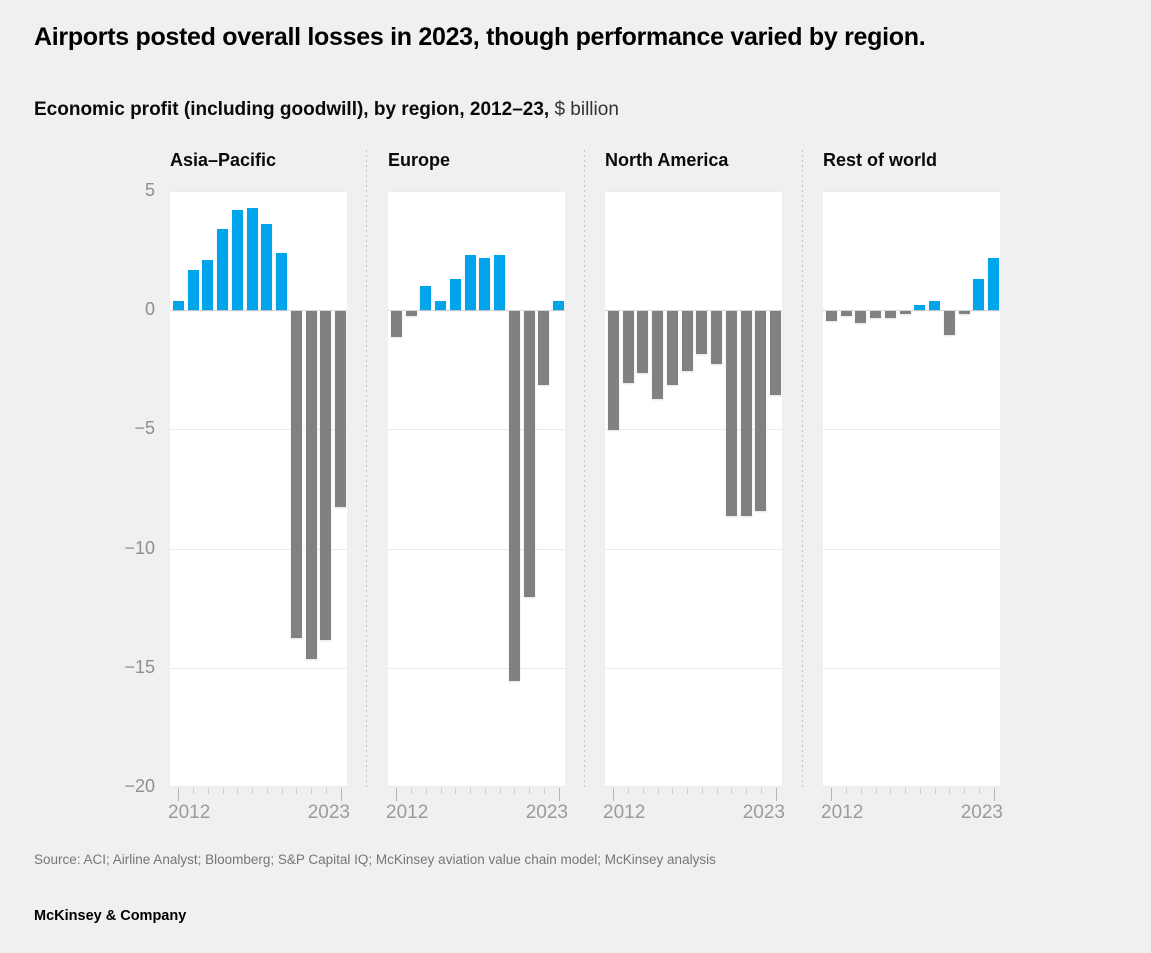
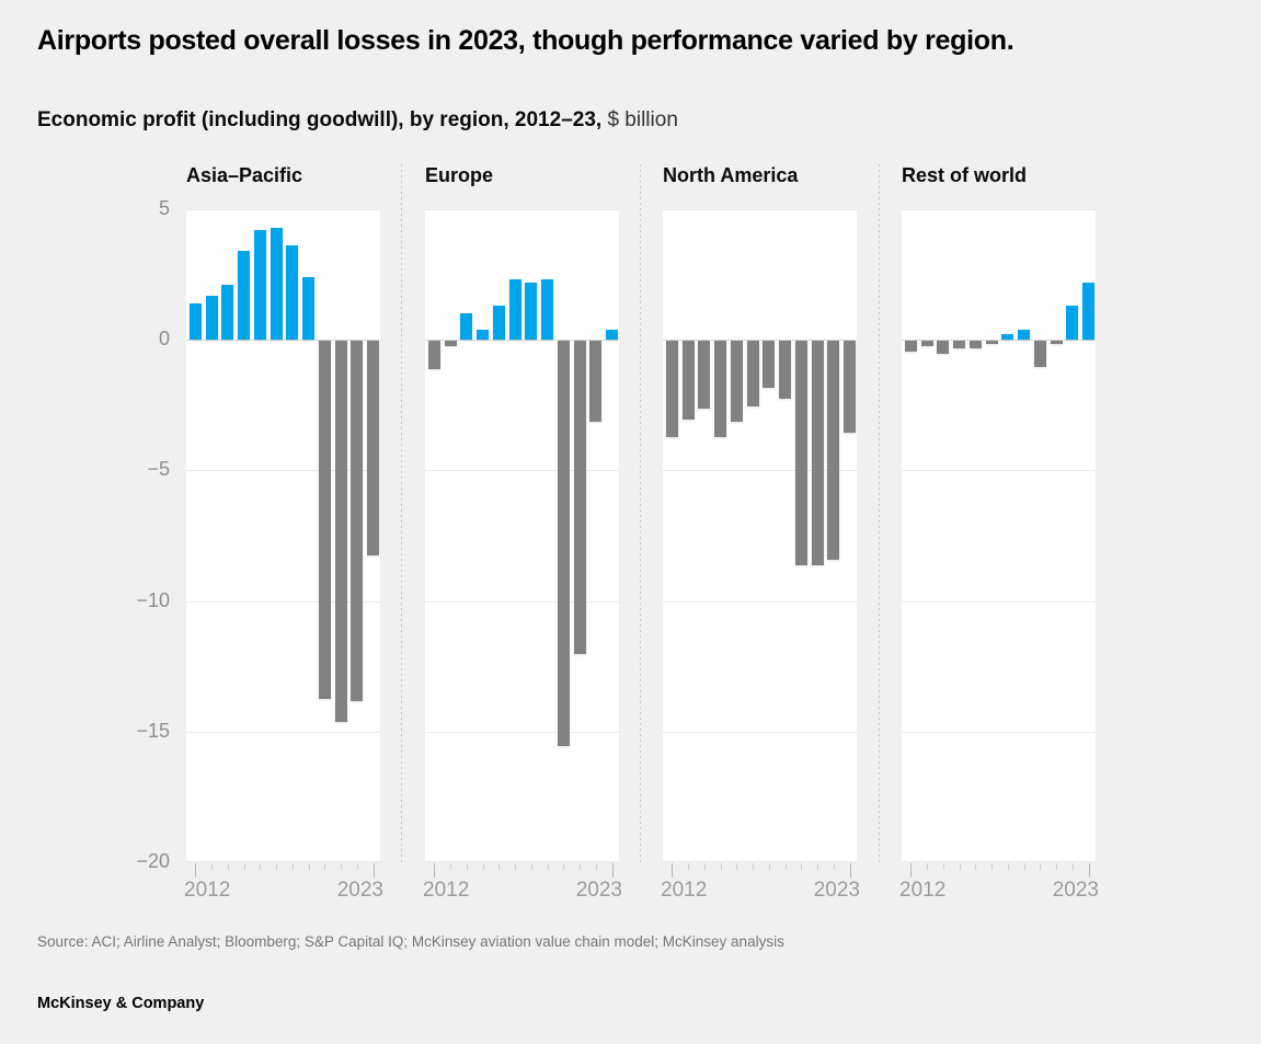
Asia–Pacific/2012: 0.4 -> 1.4
North America/2012: -5.0 -> -3.7
